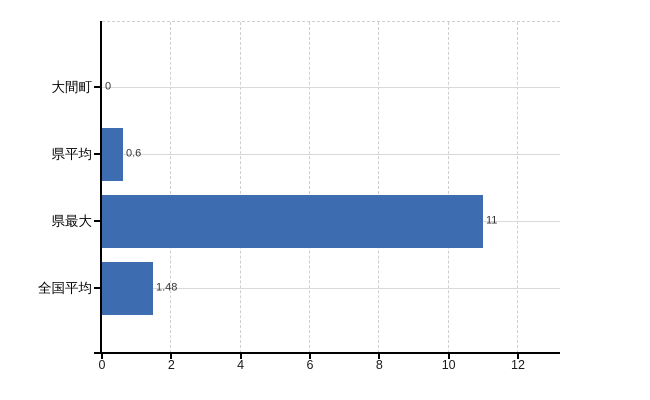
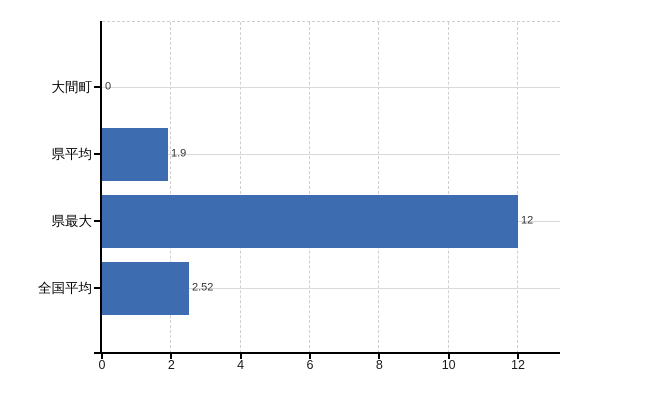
県平均: 0.6 -> 1.9
県最大: 11 -> 12
全国平均: 1.48 -> 2.52
